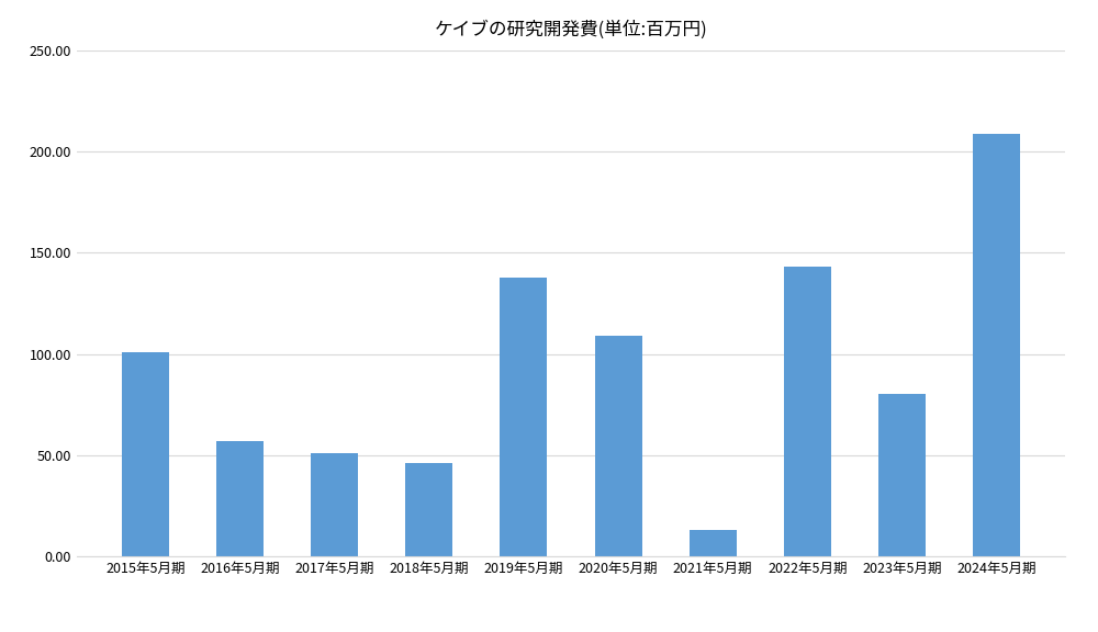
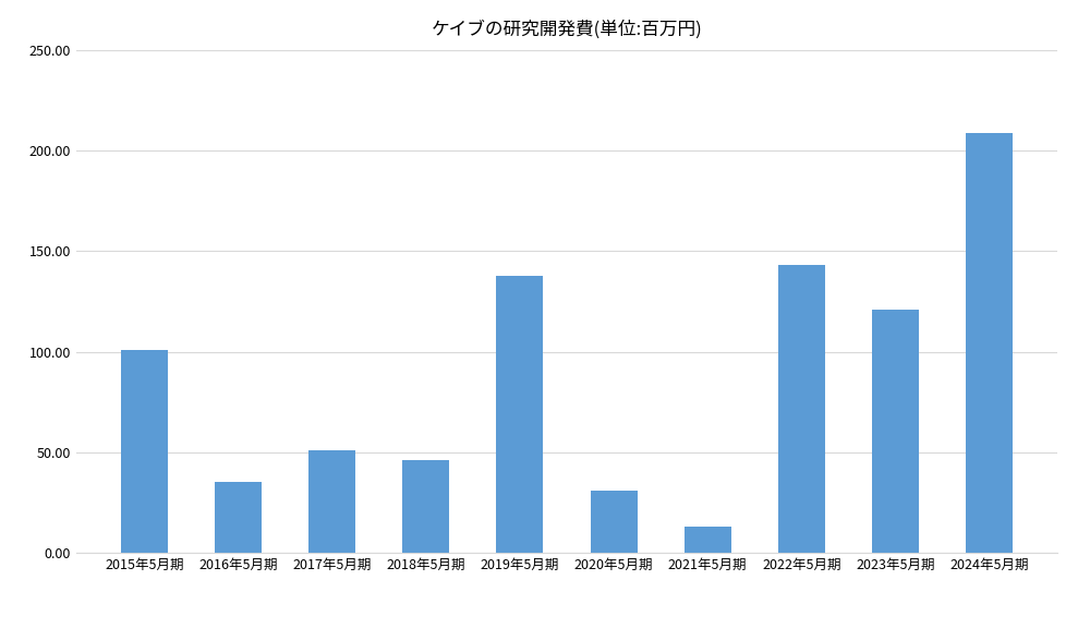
2016年5月期: 57 -> 35
2020年5月期: 109 -> 31
2023年5月期: 80 -> 121
